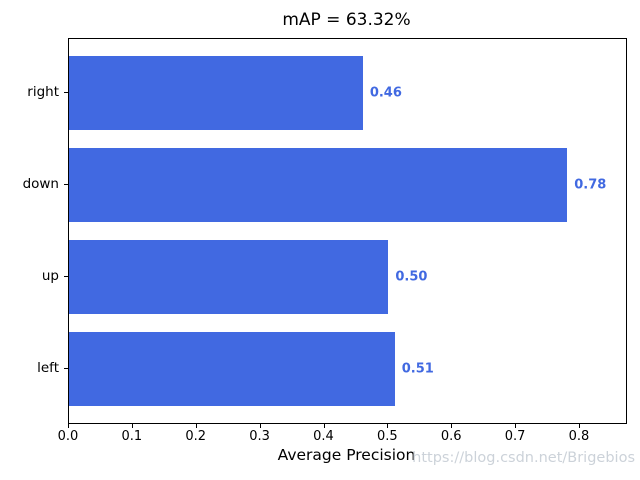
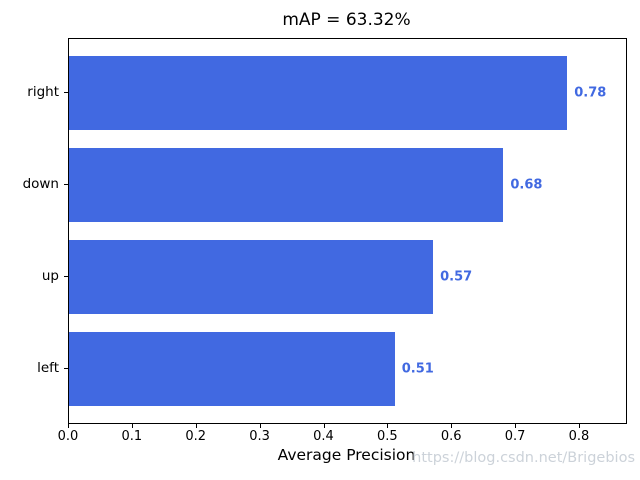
right: 0.46 -> 0.78
down: 0.78 -> 0.68
up: 0.50 -> 0.57
